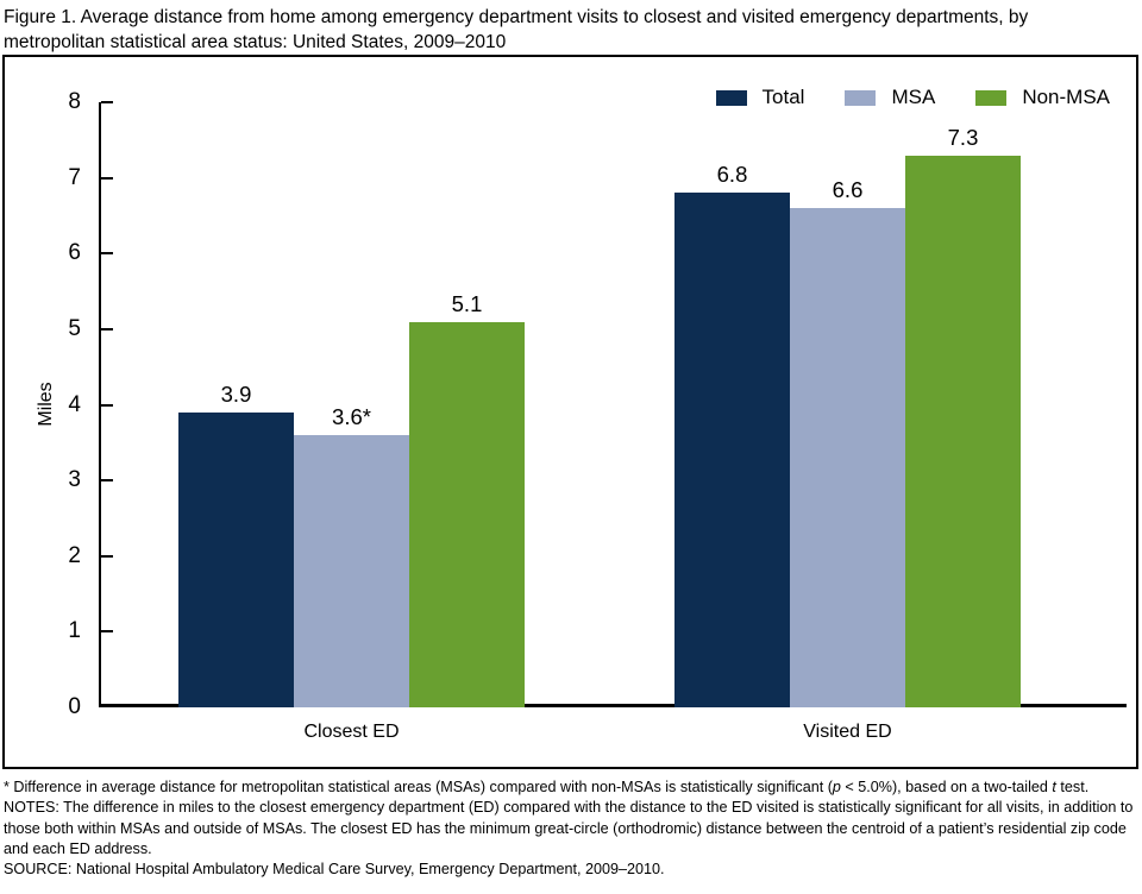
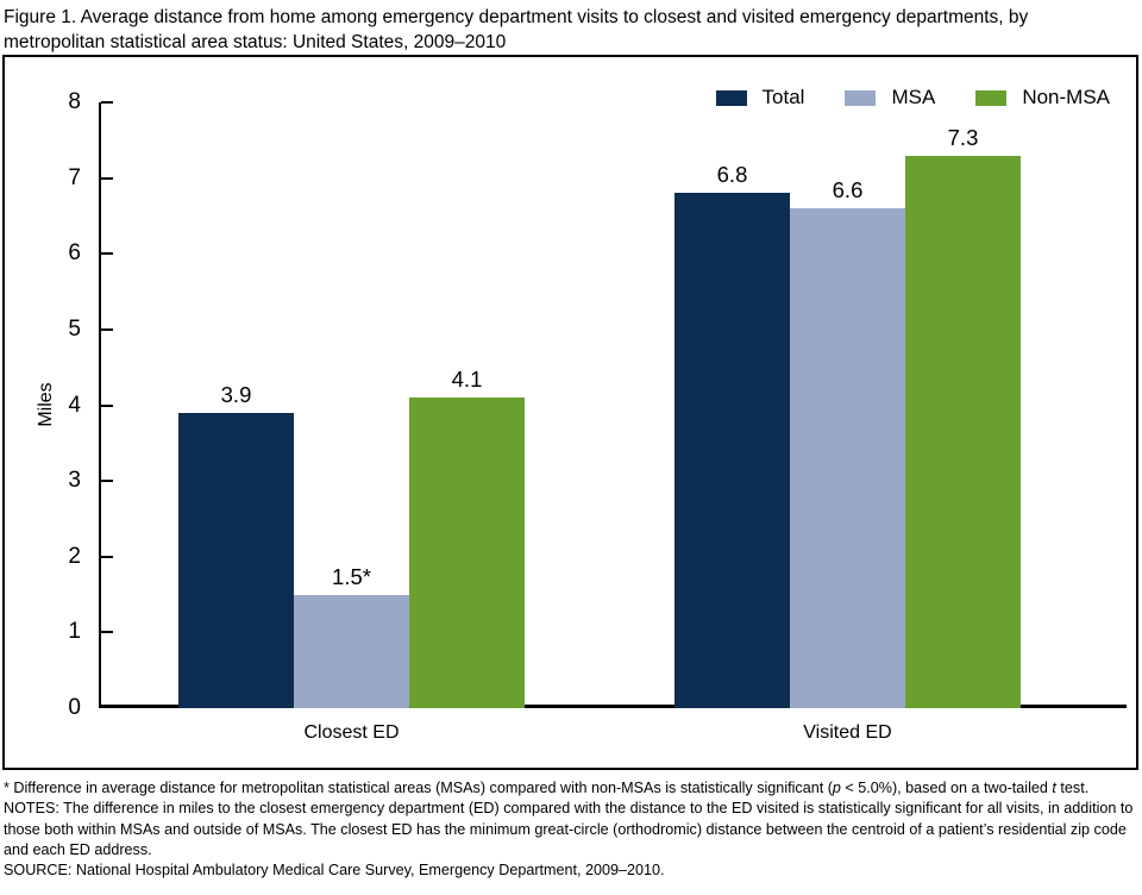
MSA/Closest ED: 3.6 -> 1.5
Non-MSA/Closest ED: 5.1 -> 4.1
